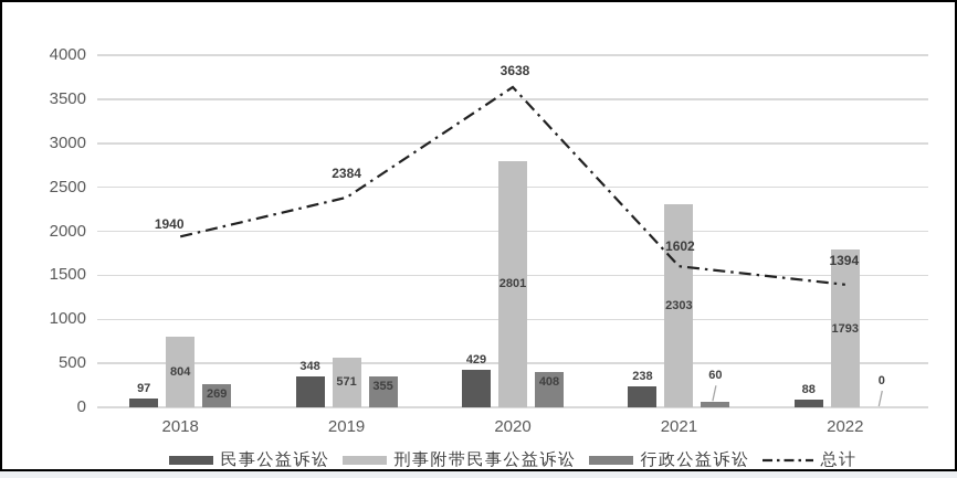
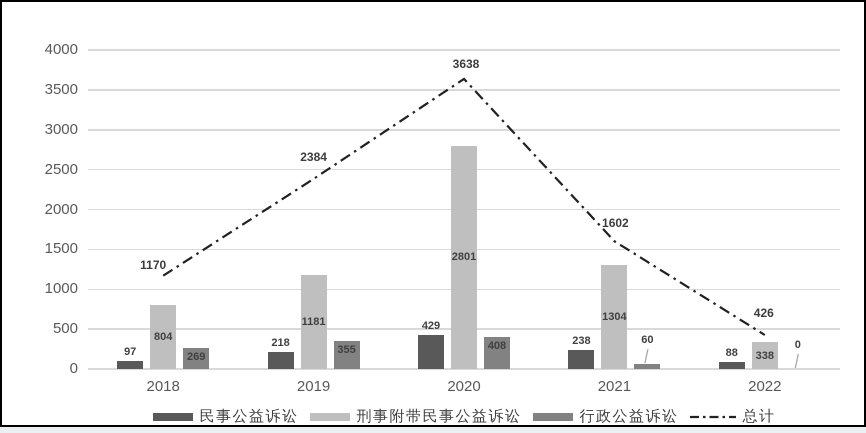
总计/2018: 1940 -> 1170
民事公益诉讼/2019: 348 -> 218
刑事附带民事公益诉讼/2019: 571 -> 1181
刑事附带民事公益诉讼/2021: 2303 -> 1304
刑事附带民事公益诉讼/2022: 1793 -> 338
总计/2022: 1394 -> 426
